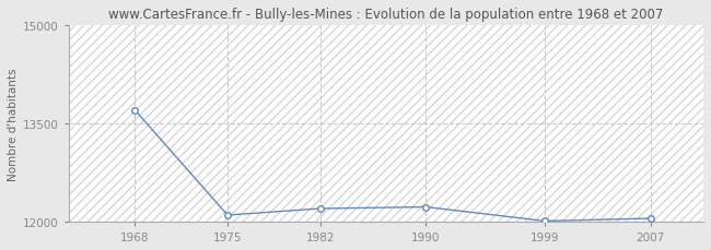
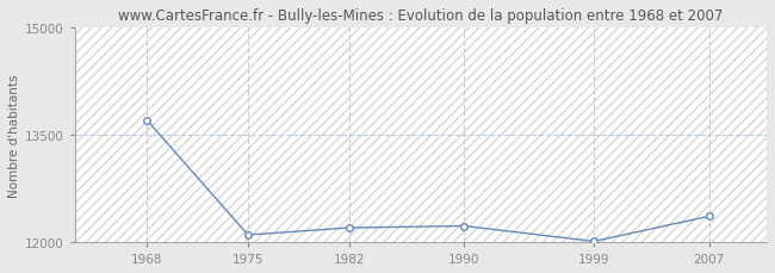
2007: 12050 -> 12360
